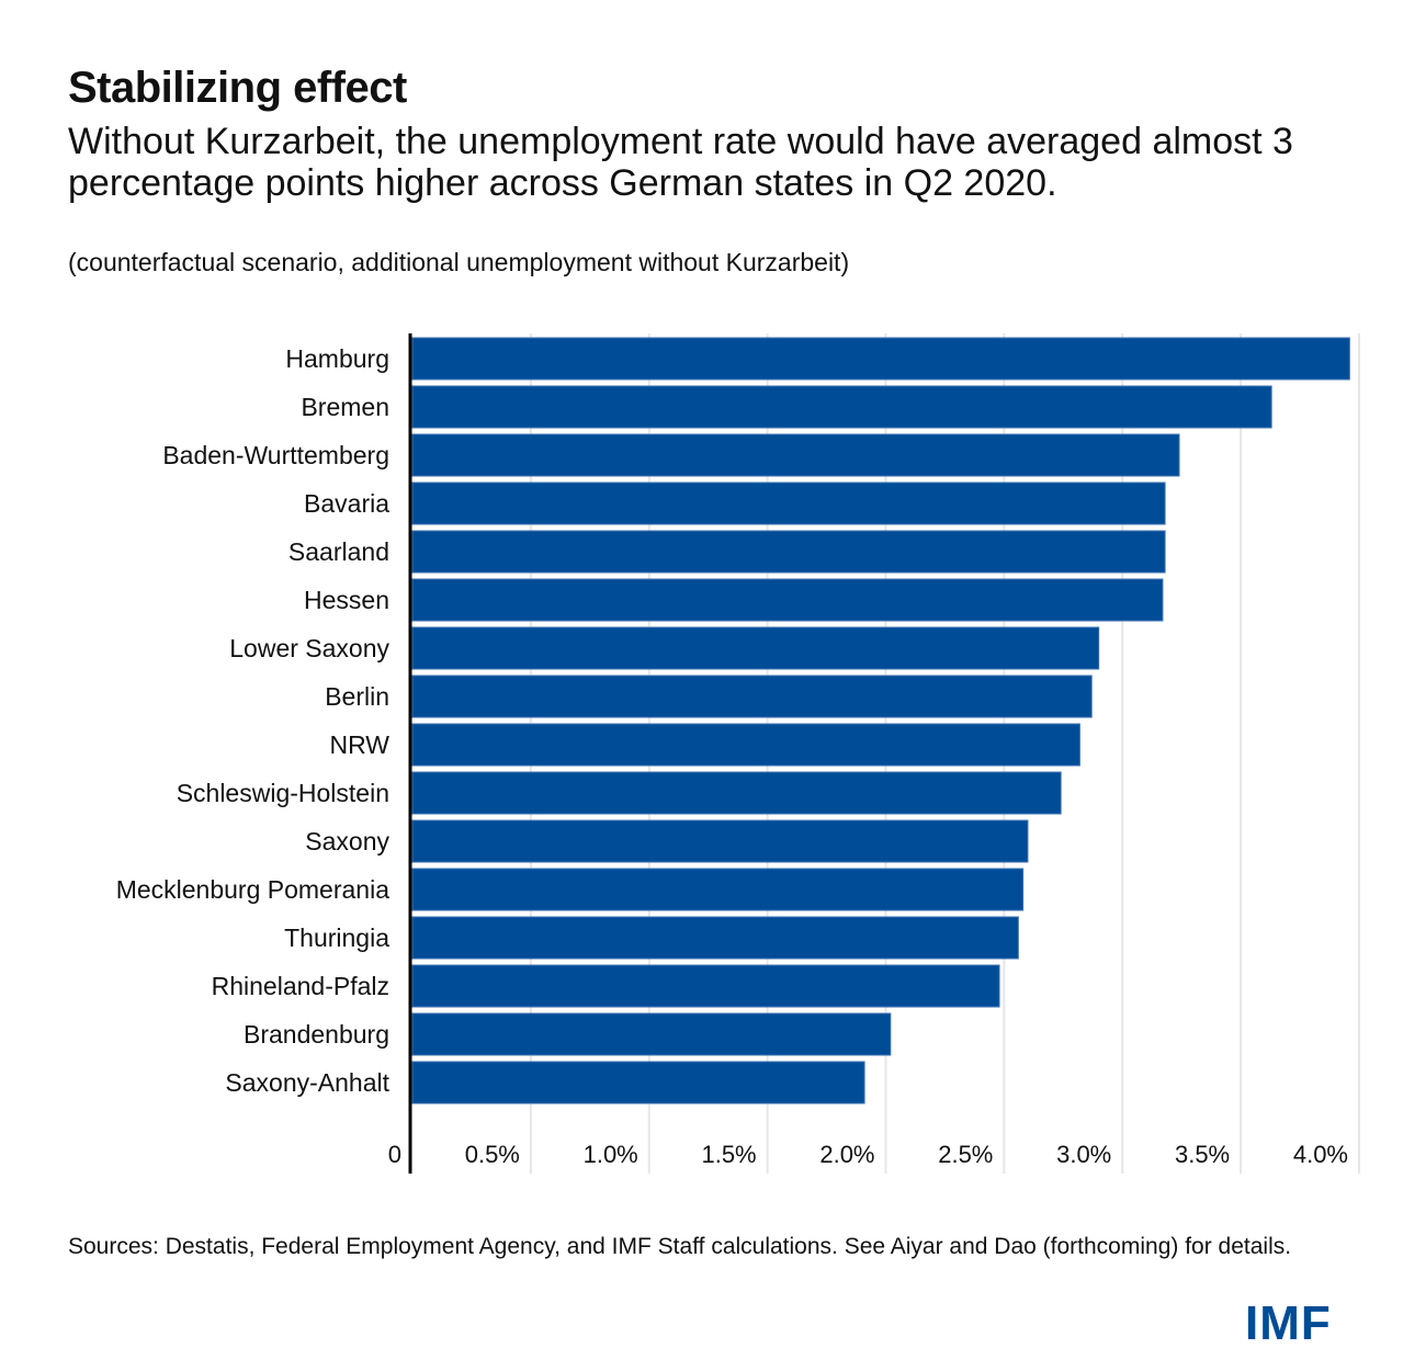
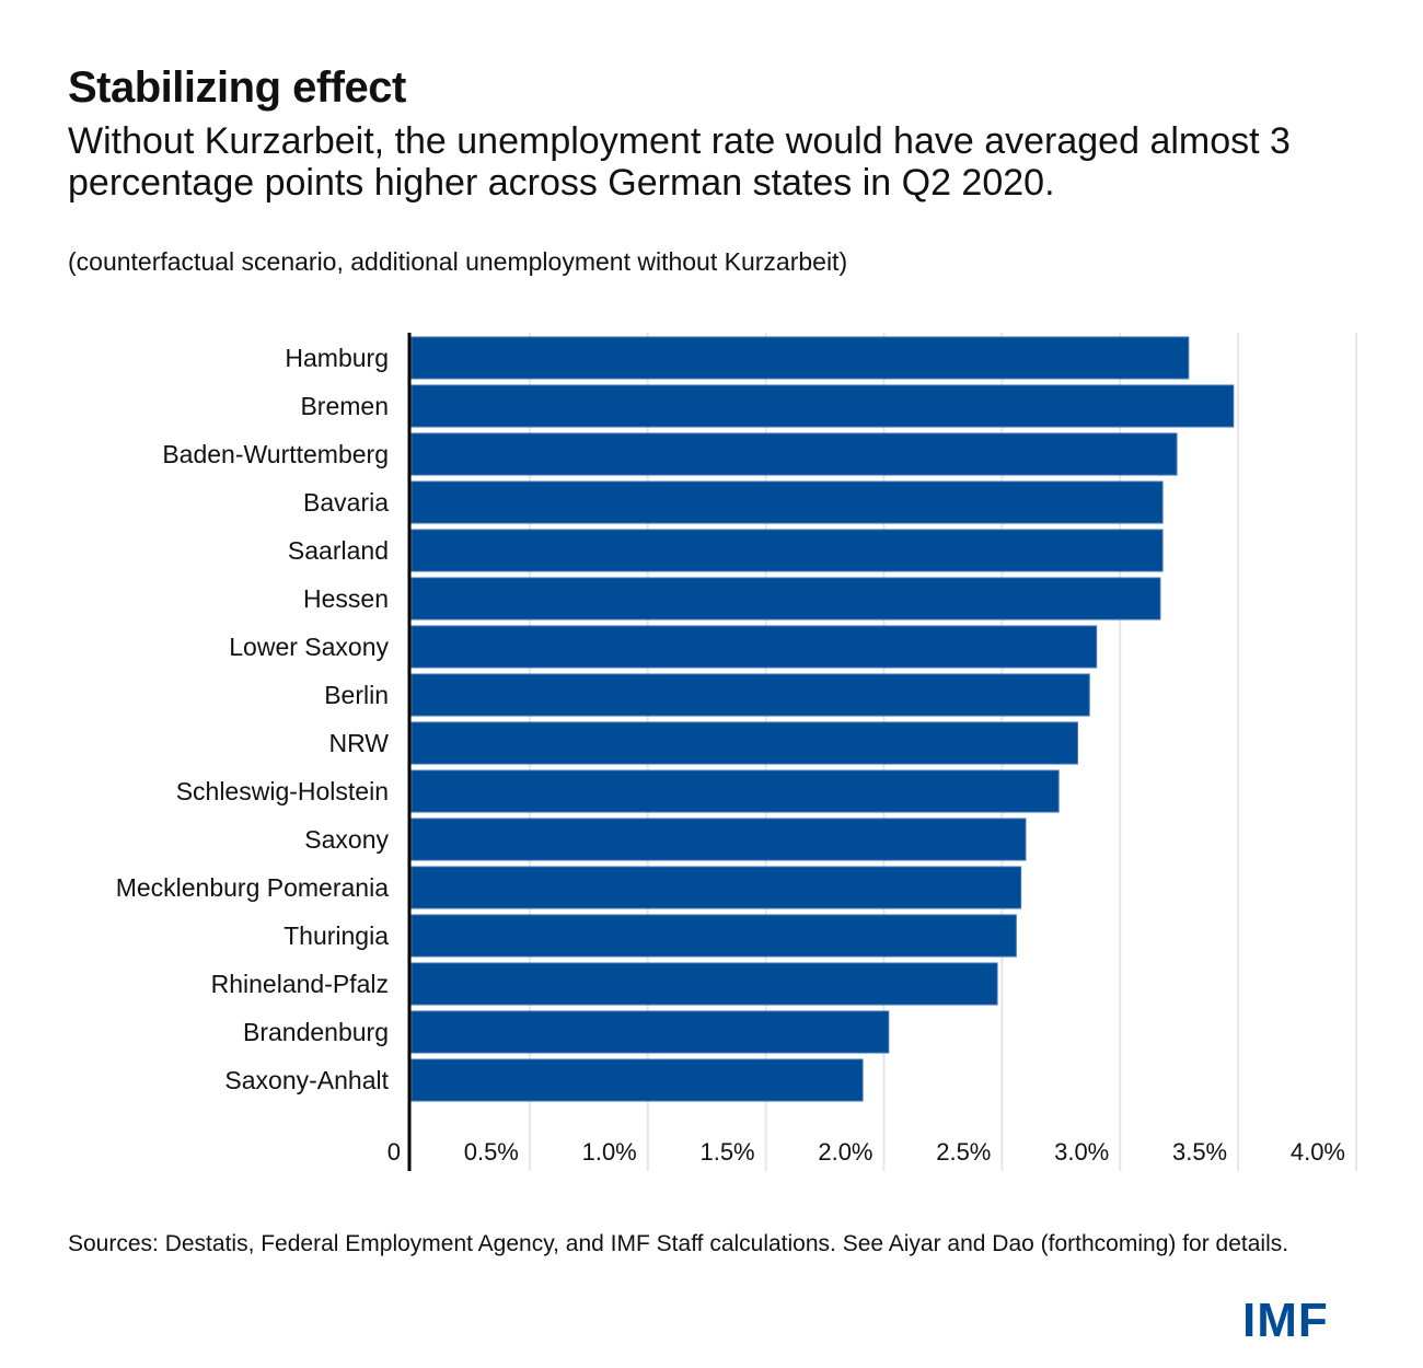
Hamburg: 3.96% -> 3.29%
Bremen: 3.63% -> 3.48%
